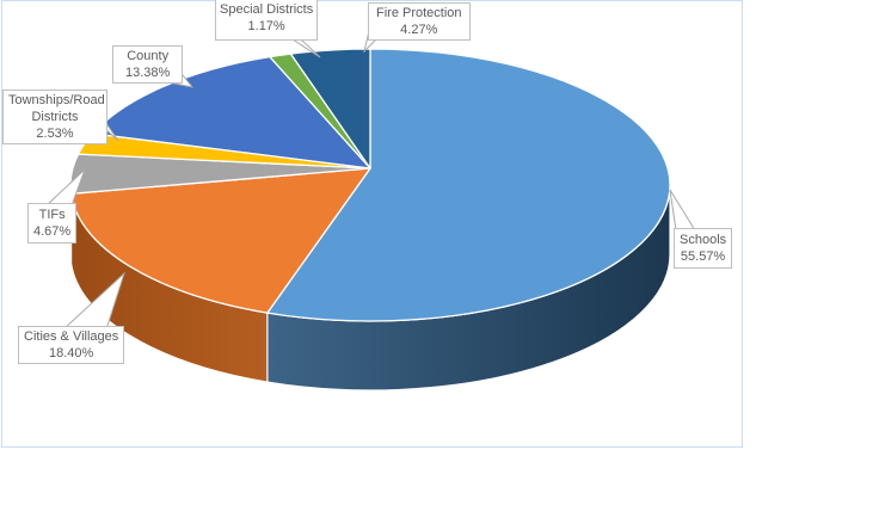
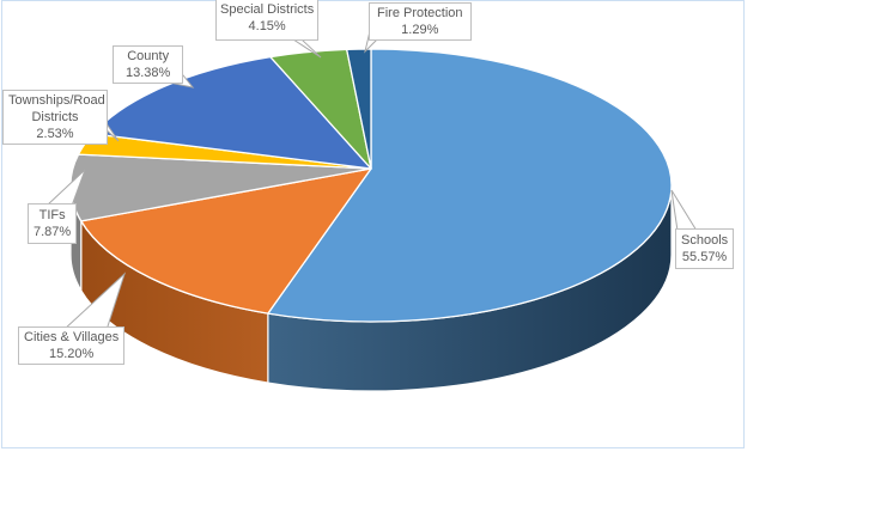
Cities & Villages: 18.40% -> 15.20%
TIFs: 4.67% -> 7.87%
Special Districts: 1.17% -> 4.15%
Fire Protection: 4.27% -> 1.29%
